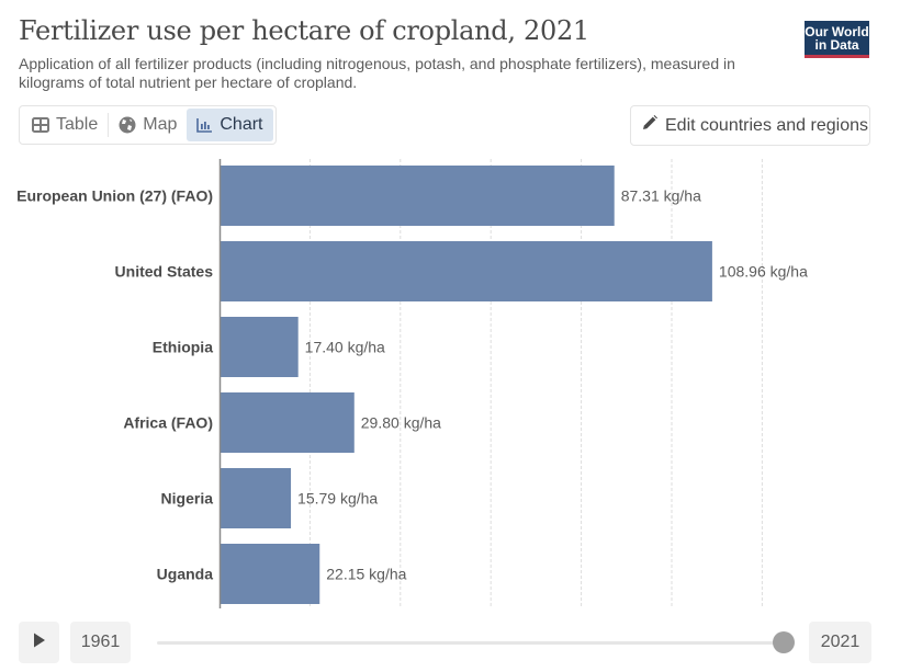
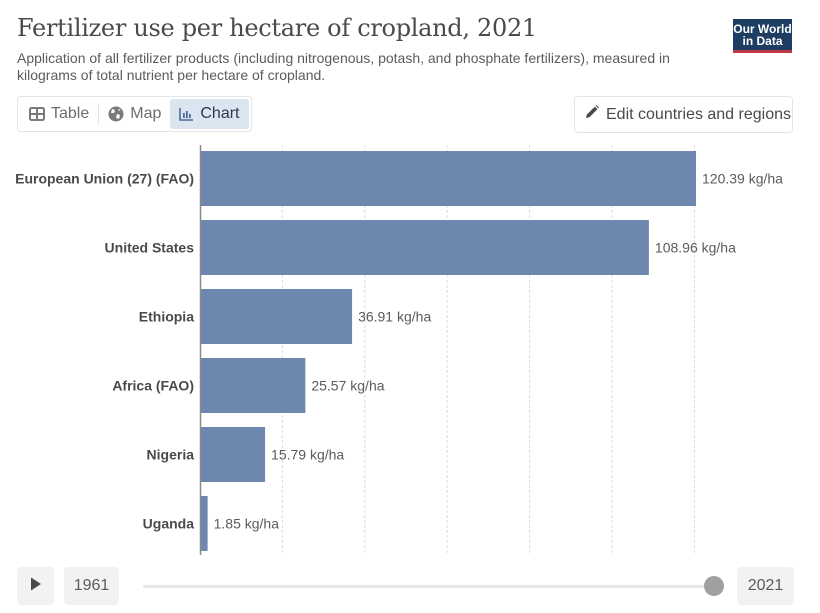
European Union (27) (FAO): 87.31 -> 120.39
Ethiopia: 17.40 -> 36.91
Africa (FAO): 29.80 -> 25.57
Uganda: 22.15 -> 1.85
